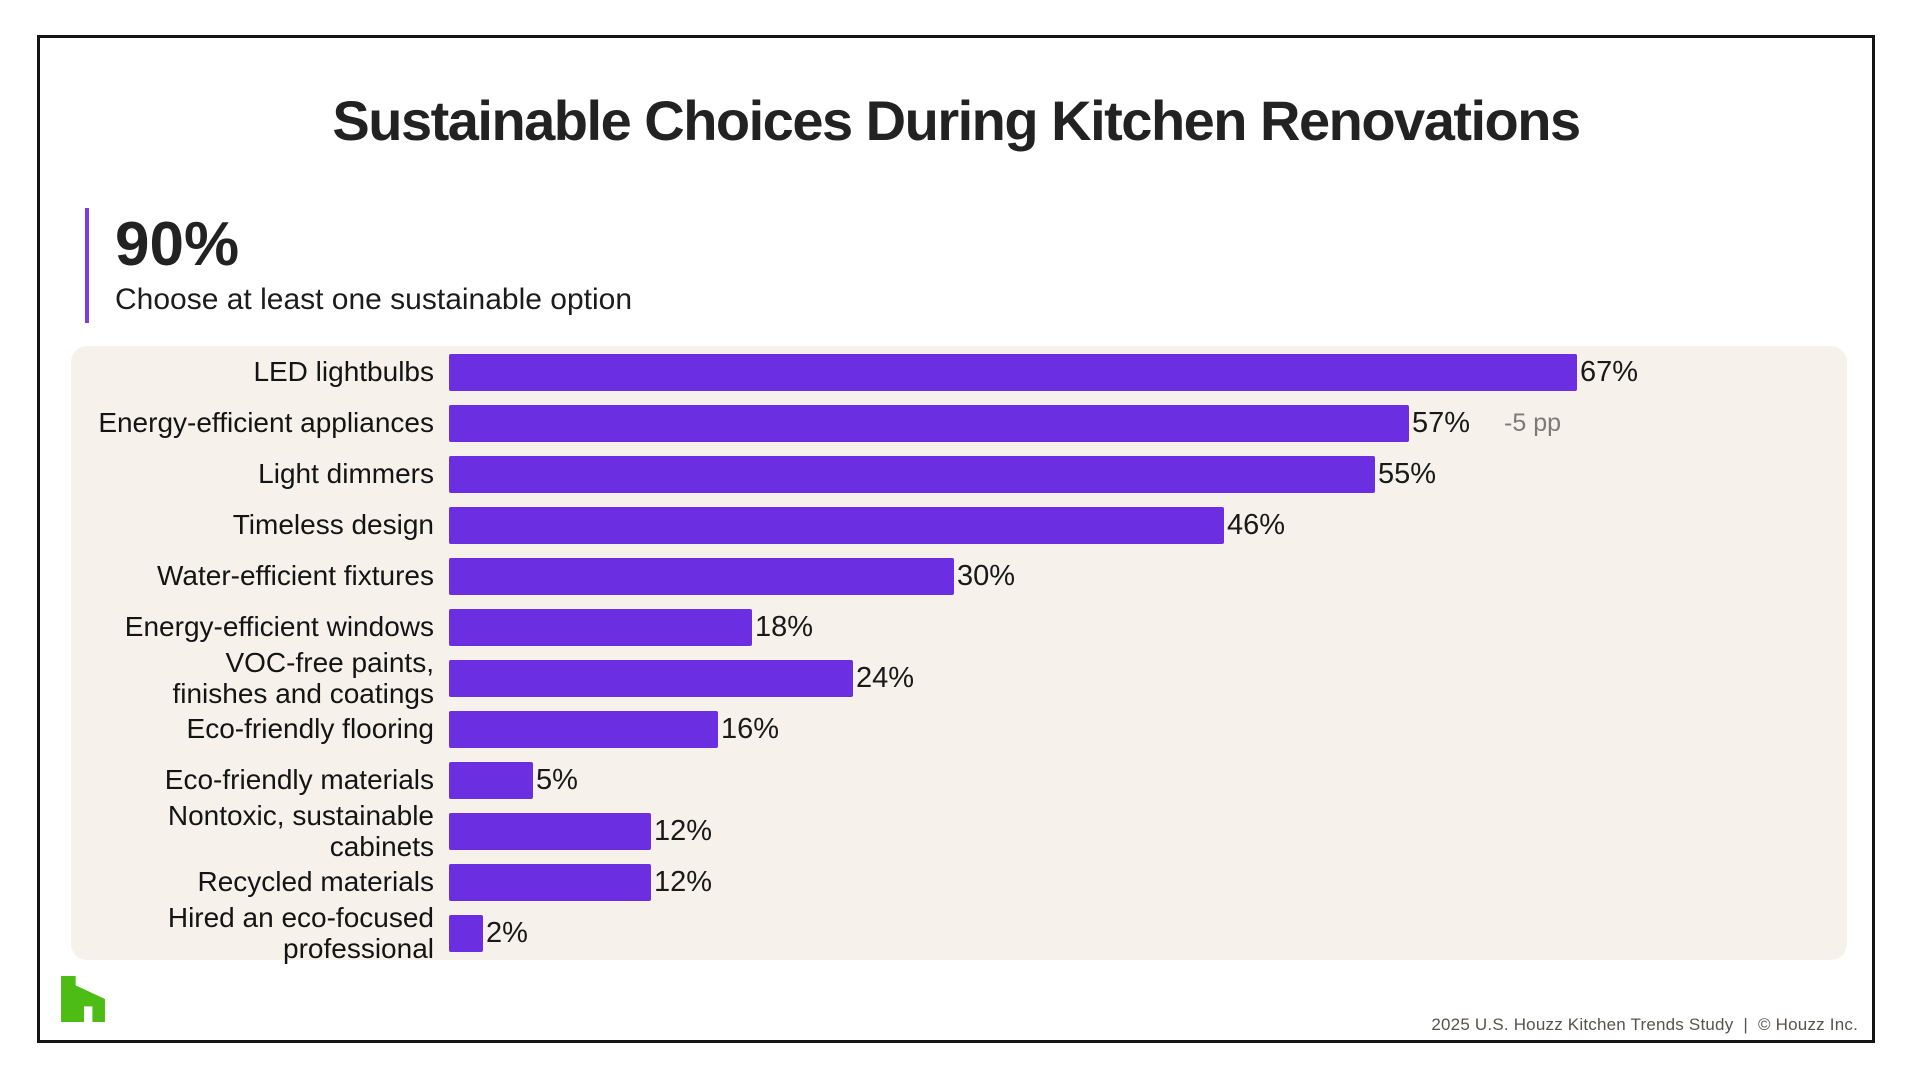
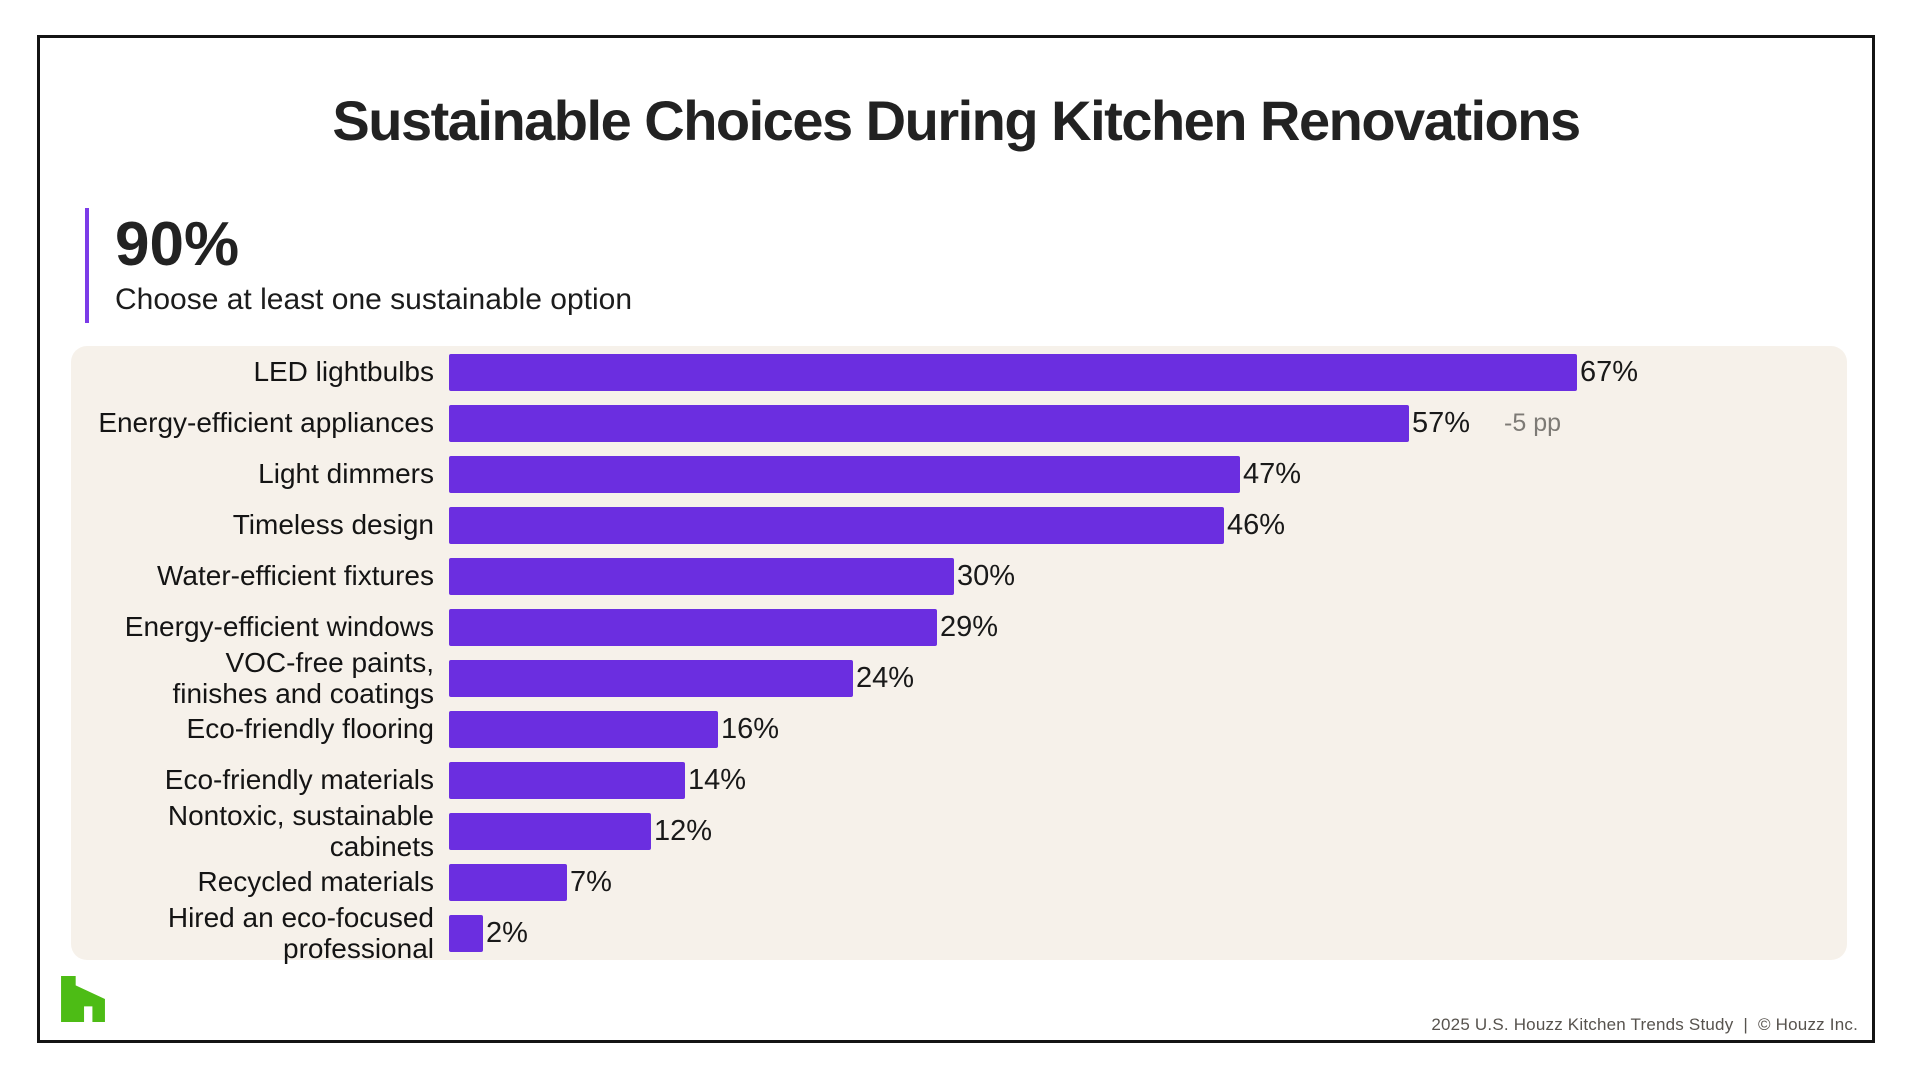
Light dimmers: 55% -> 47%
Energy-efficient windows: 18% -> 29%
Eco-friendly materials: 5% -> 14%
Recycled materials: 12% -> 7%
